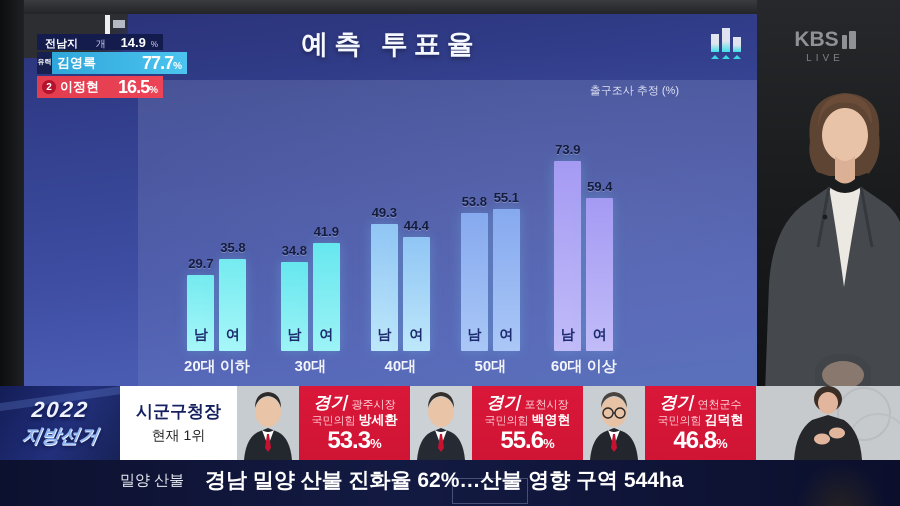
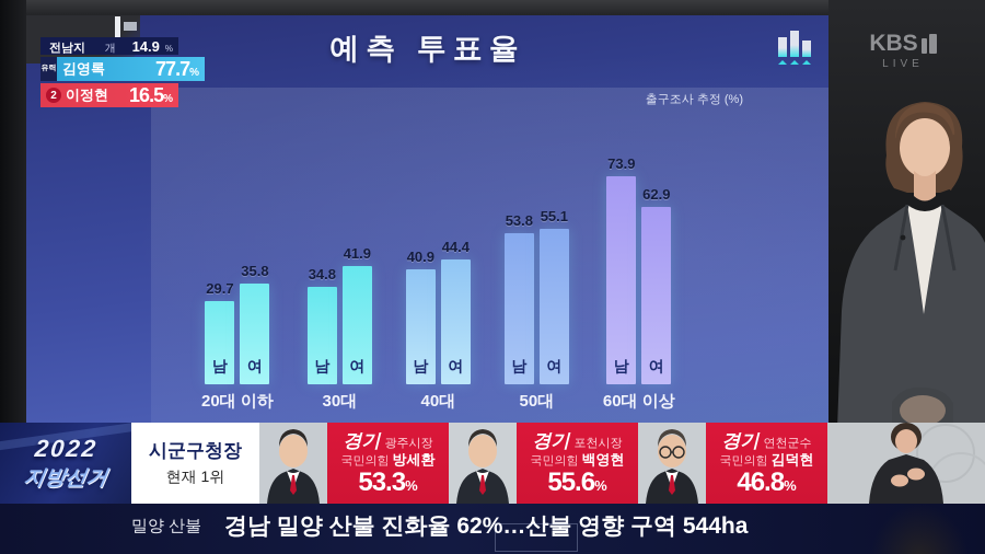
남/40대: 49.3 -> 40.9
여/60대 이상: 59.4 -> 62.9
